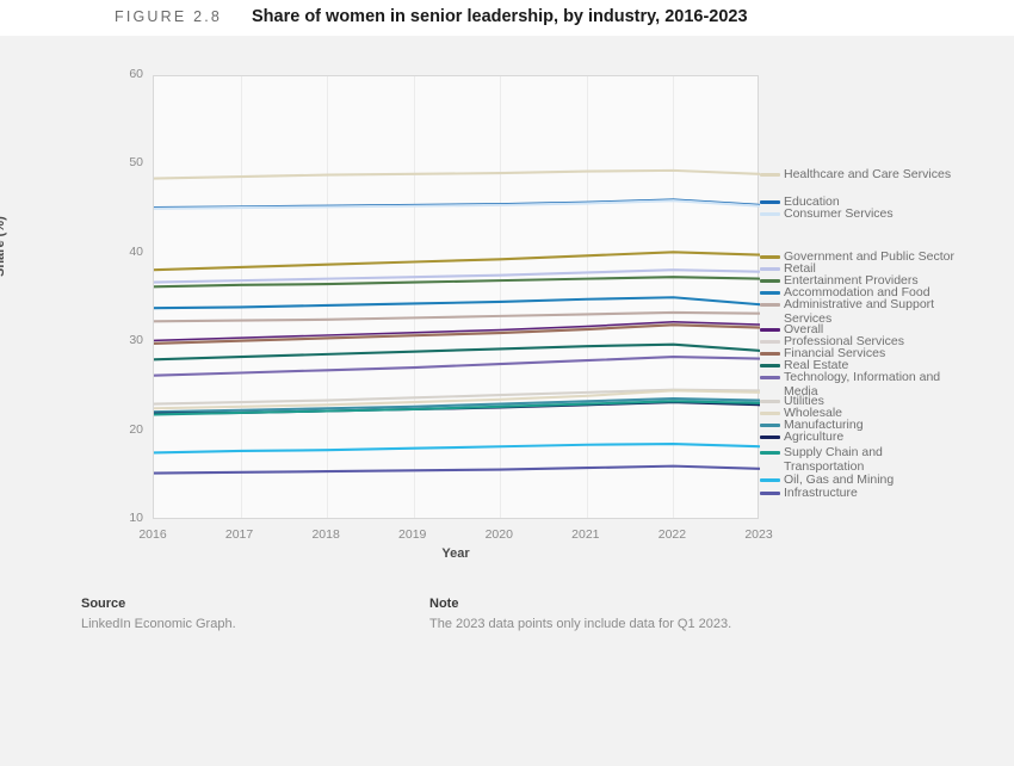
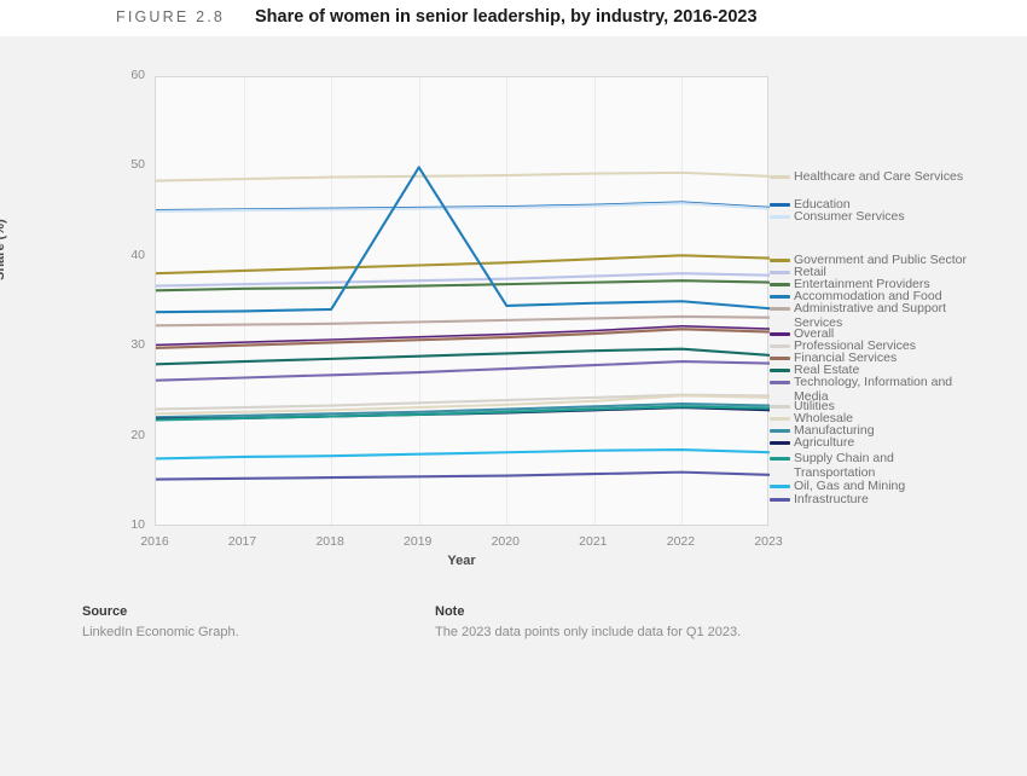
Accommodation and Food/2019: 34 -> 50
